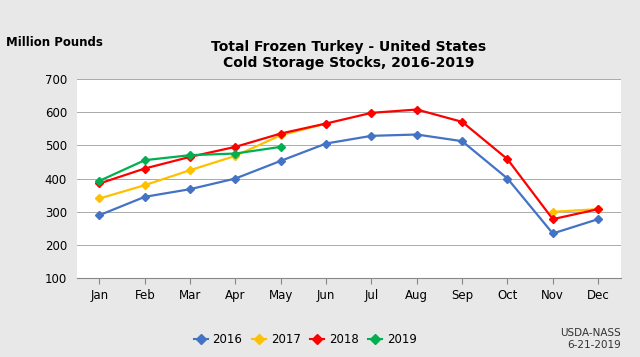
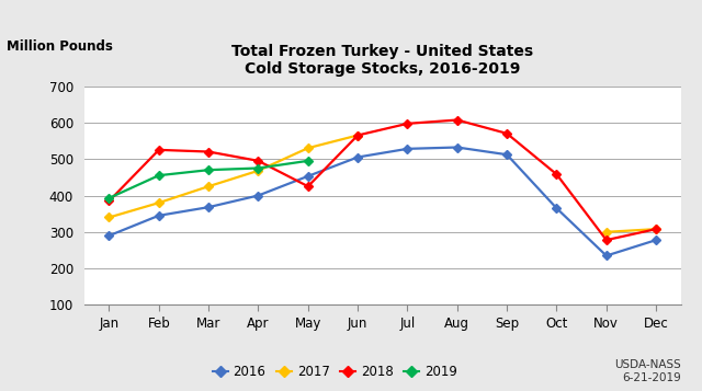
2018/Feb: 430 -> 525
2018/Mar: 465 -> 520
2018/May: 535 -> 425
2016/Oct: 400 -> 365
